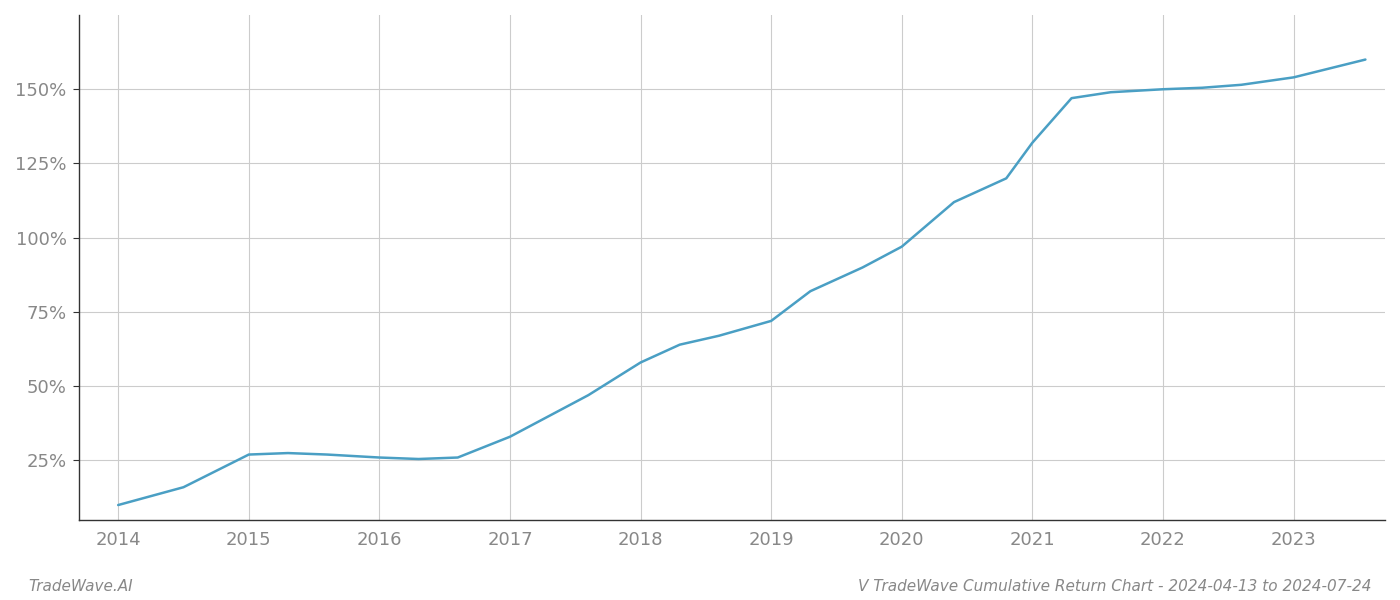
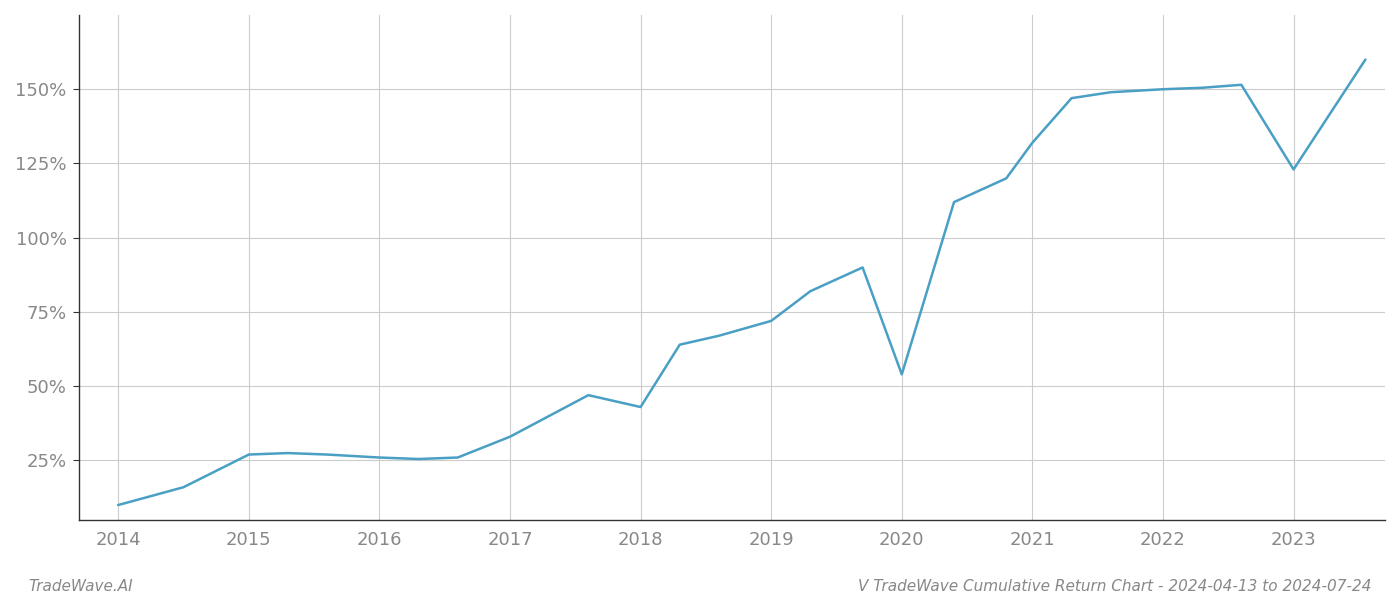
2018: 58.0% -> 43.0%
2020: 97.0% -> 54.0%
2023: 154.0% -> 123.0%
